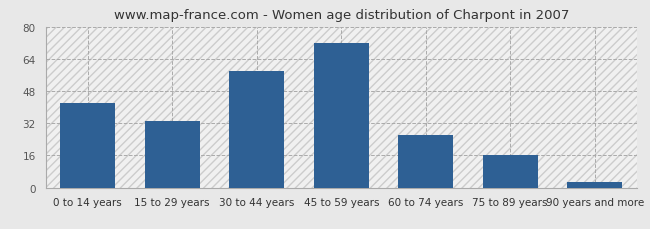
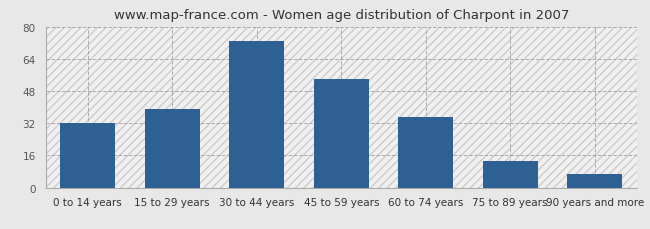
0 to 14 years: 42 -> 32
15 to 29 years: 33 -> 39
30 to 44 years: 58 -> 73
45 to 59 years: 72 -> 54
60 to 74 years: 26 -> 35
75 to 89 years: 16 -> 13
90 years and more: 3 -> 7
